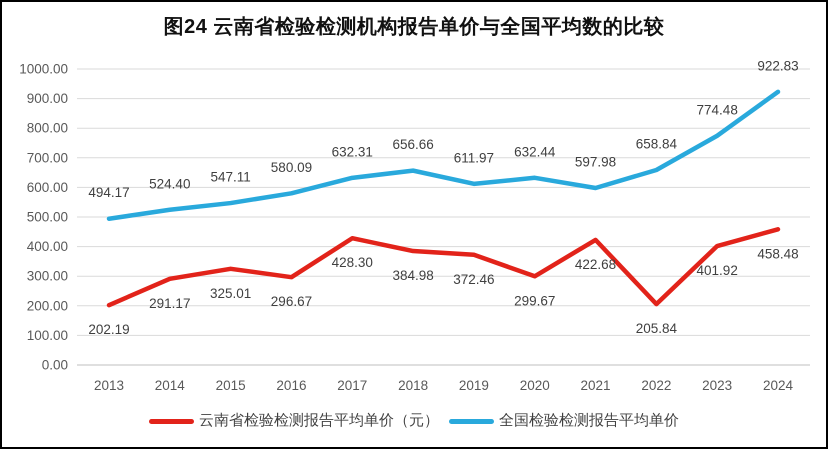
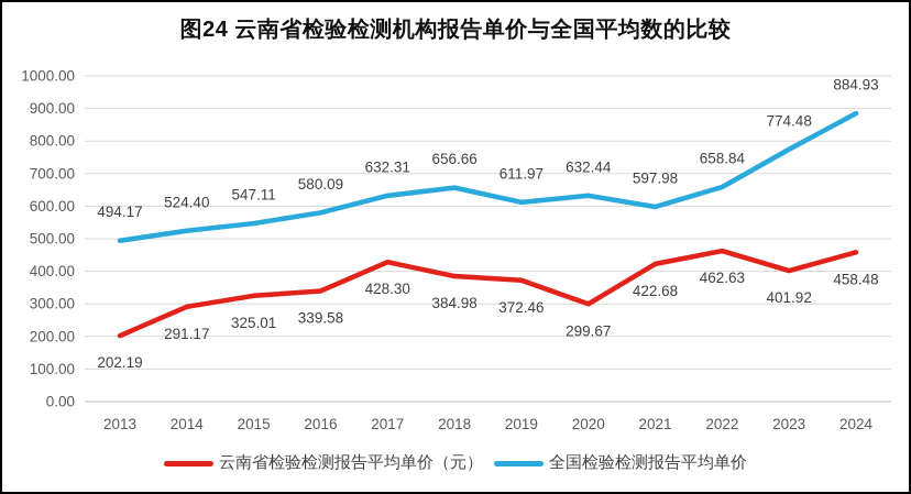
云南省检验检测报告平均单价（元）/2016: 296.67 -> 339.58
云南省检验检测报告平均单价（元）/2022: 205.84 -> 462.63
全国检验检测报告平均单价/2024: 922.83 -> 884.93
